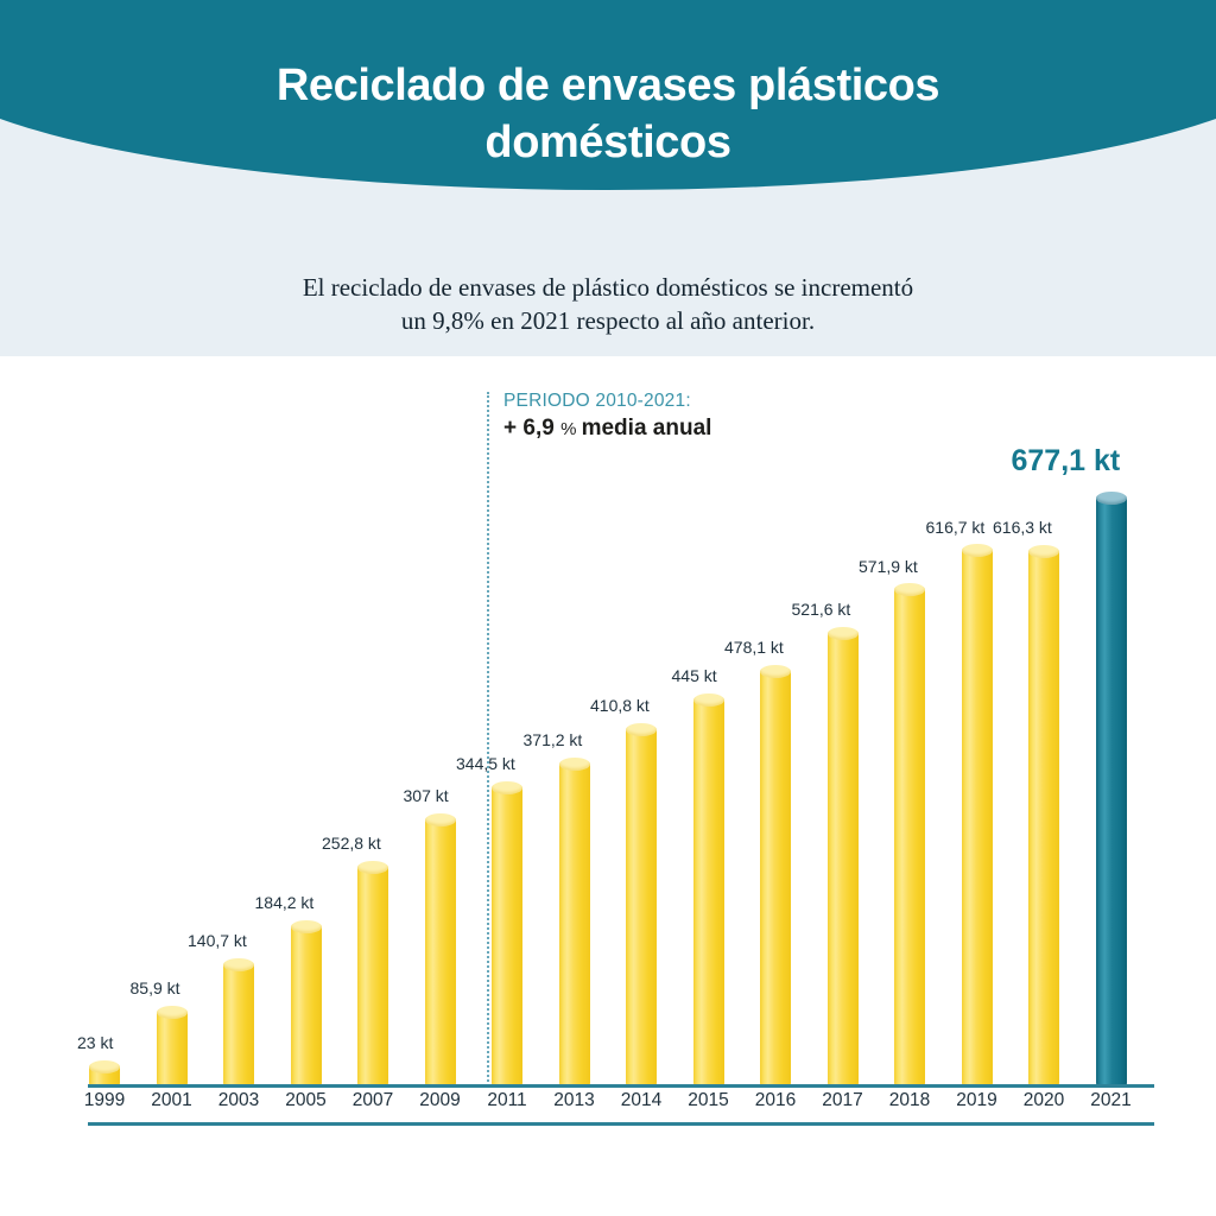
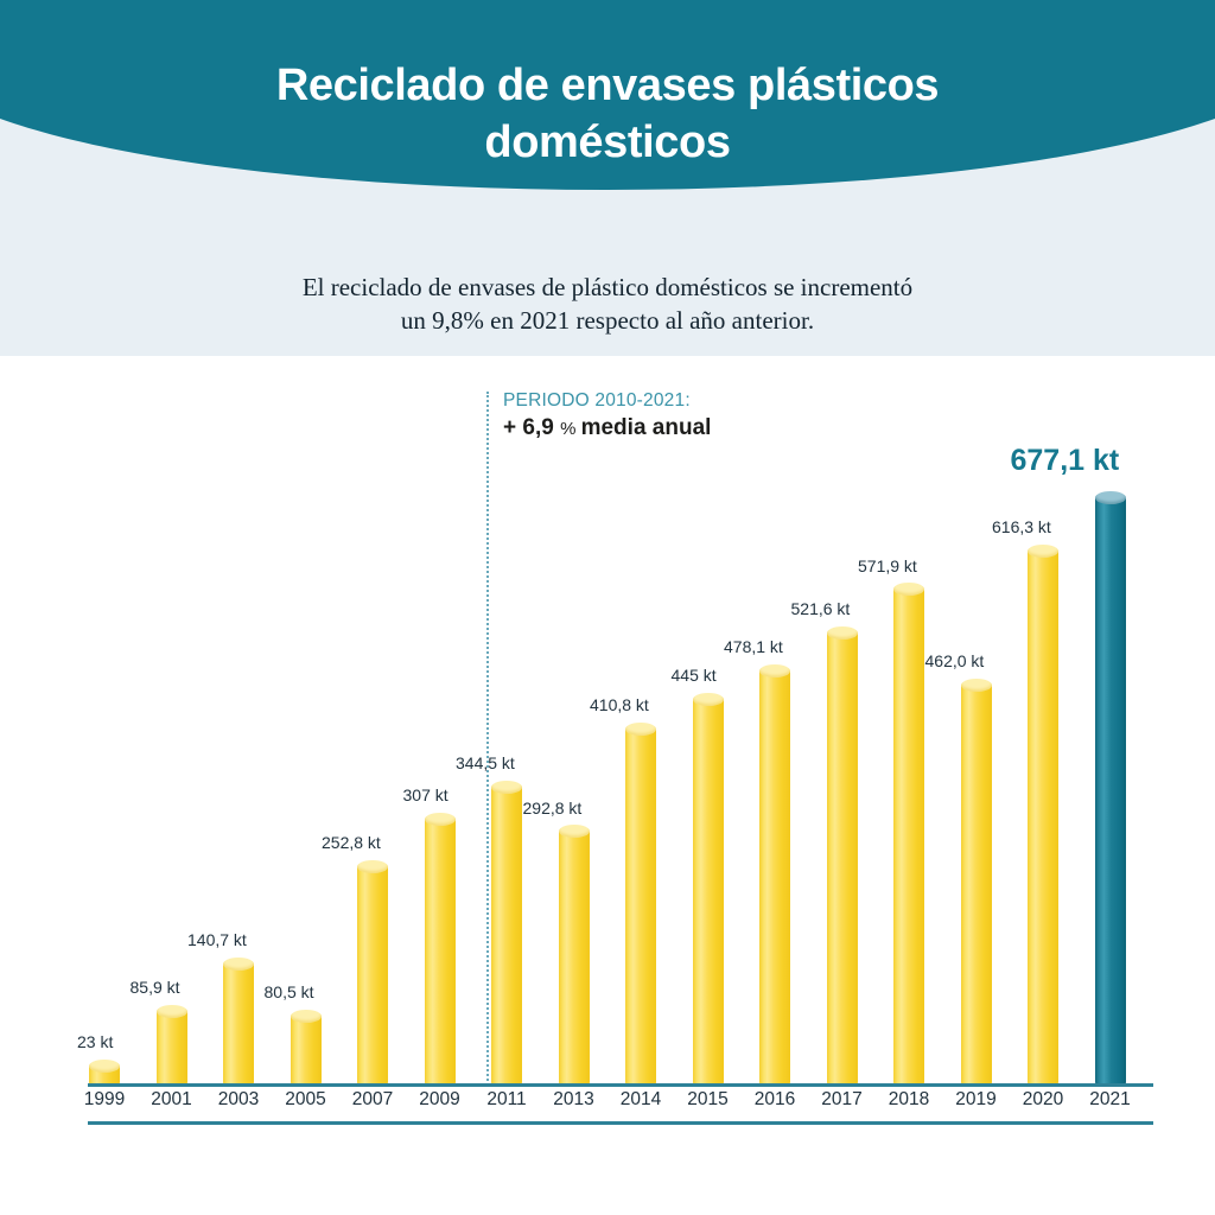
2005: 184,2 -> 80,5
2013: 371,2 -> 292,8
2019: 616,7 -> 462,0
